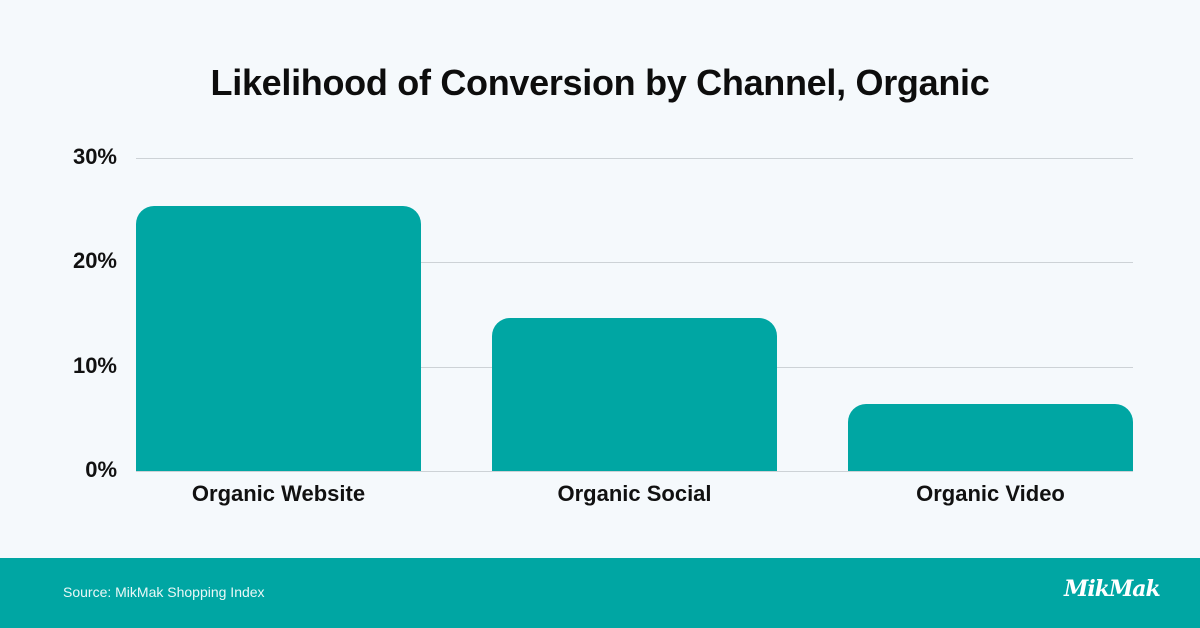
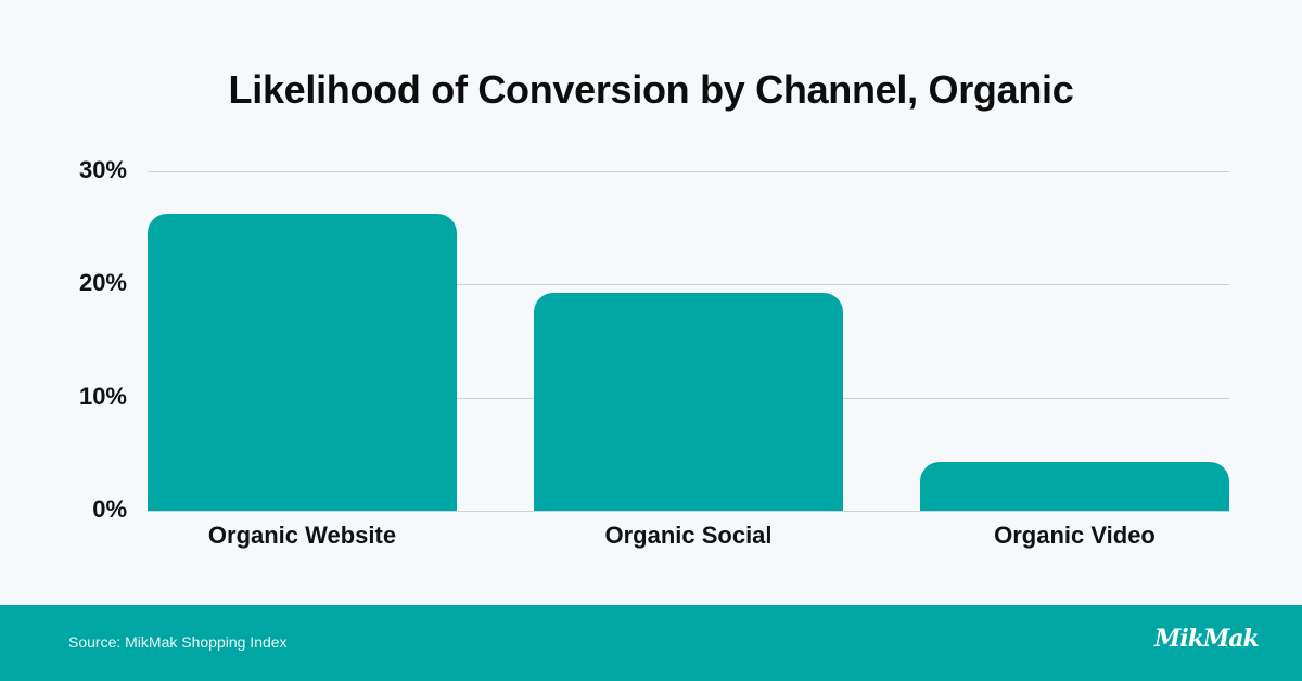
Organic Website: 25.4% -> 26.3%
Organic Social: 14.7% -> 19.3%
Organic Video: 6.4% -> 4.3%
